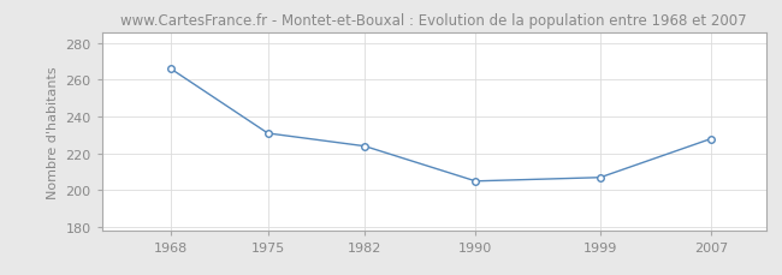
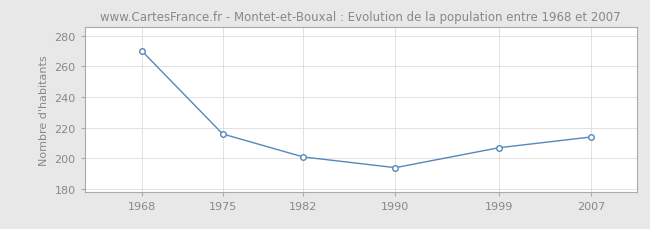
1968: 266 -> 270
1975: 231 -> 216
1982: 224 -> 201
1990: 205 -> 194
2007: 228 -> 214
